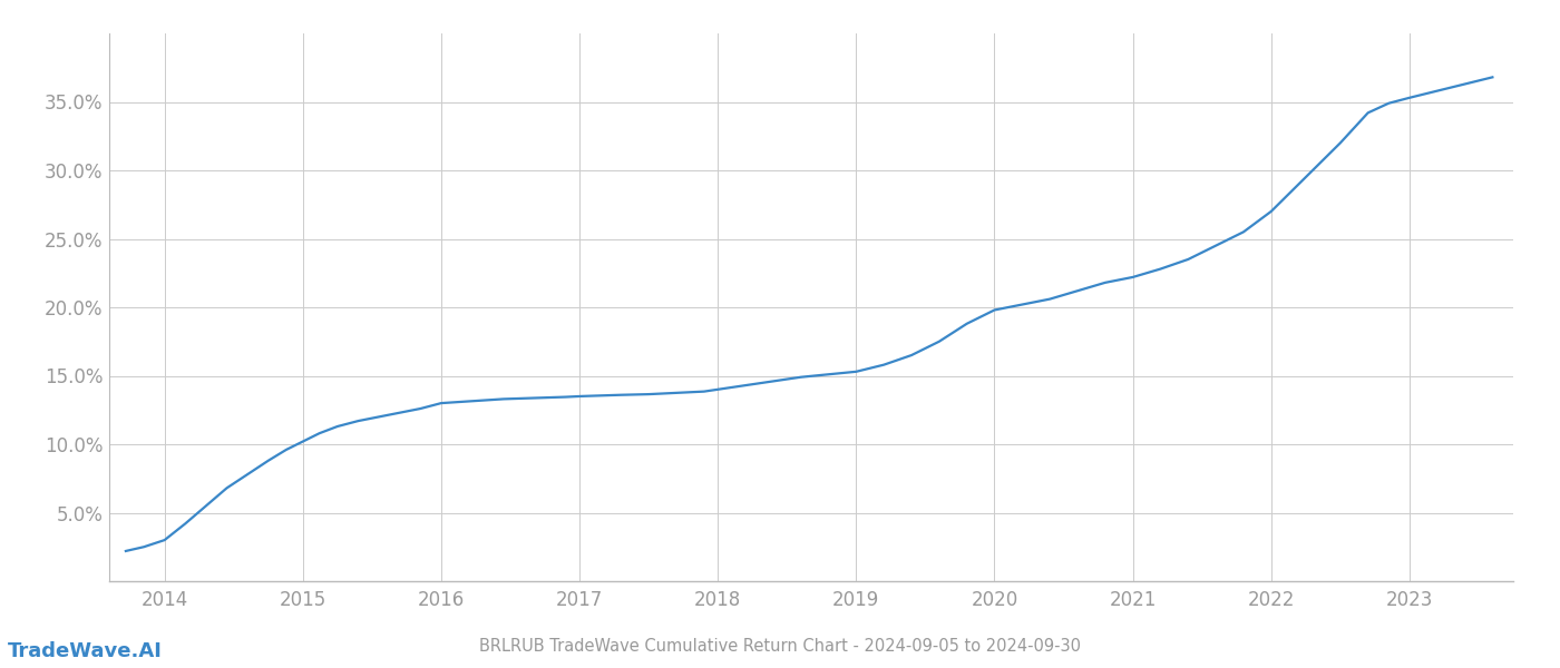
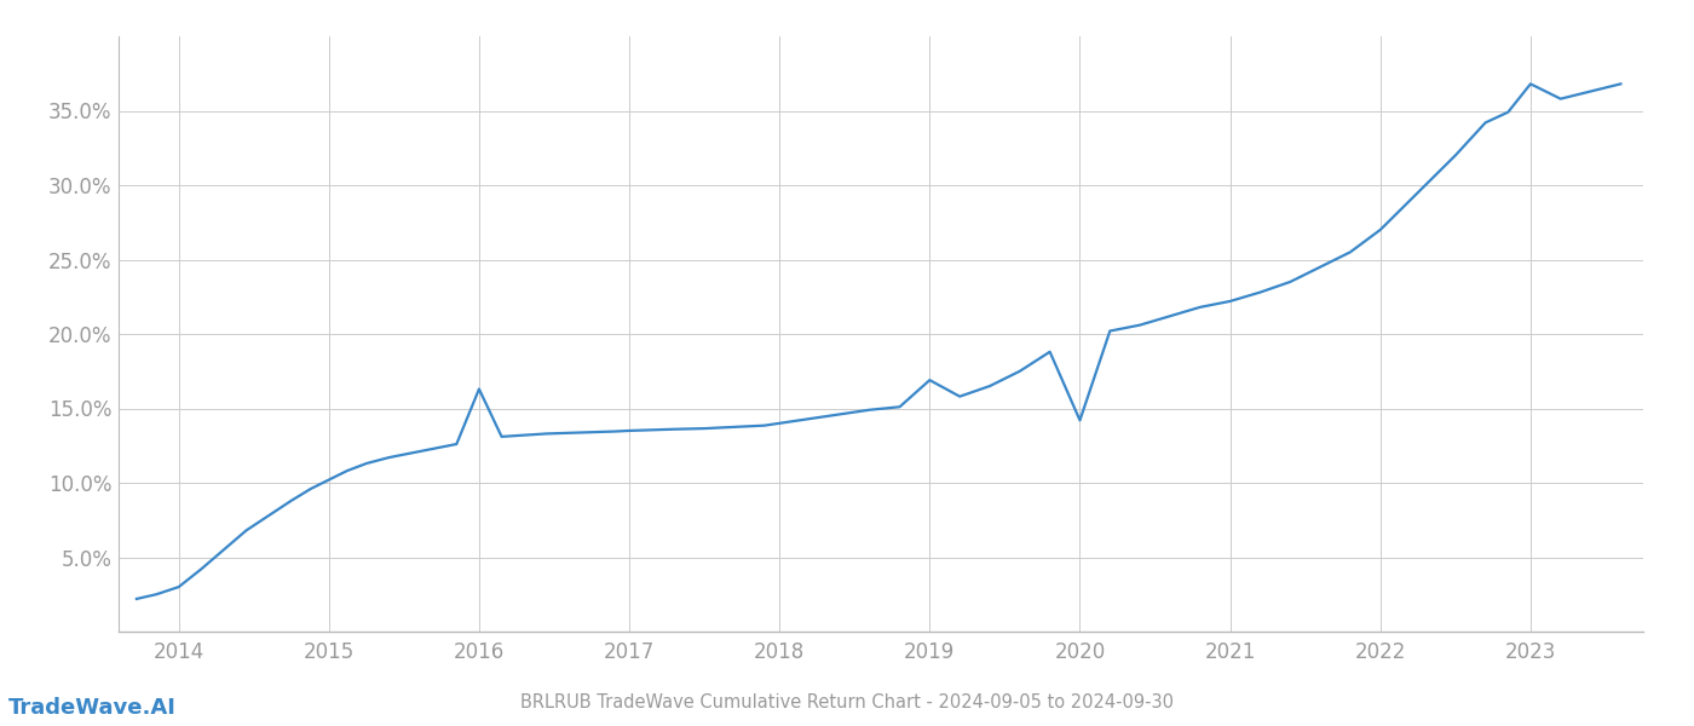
2016: 13.0% -> 16.3%
2019: 15.3% -> 16.9%
2020: 19.8% -> 14.2%
2023: 35.3% -> 36.8%
